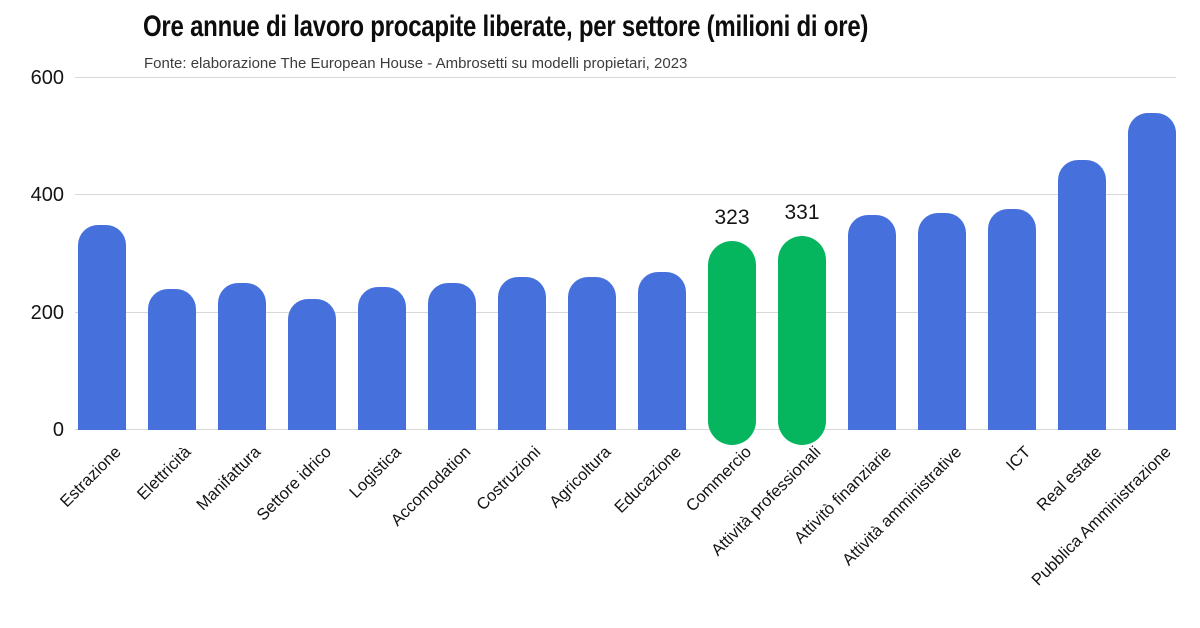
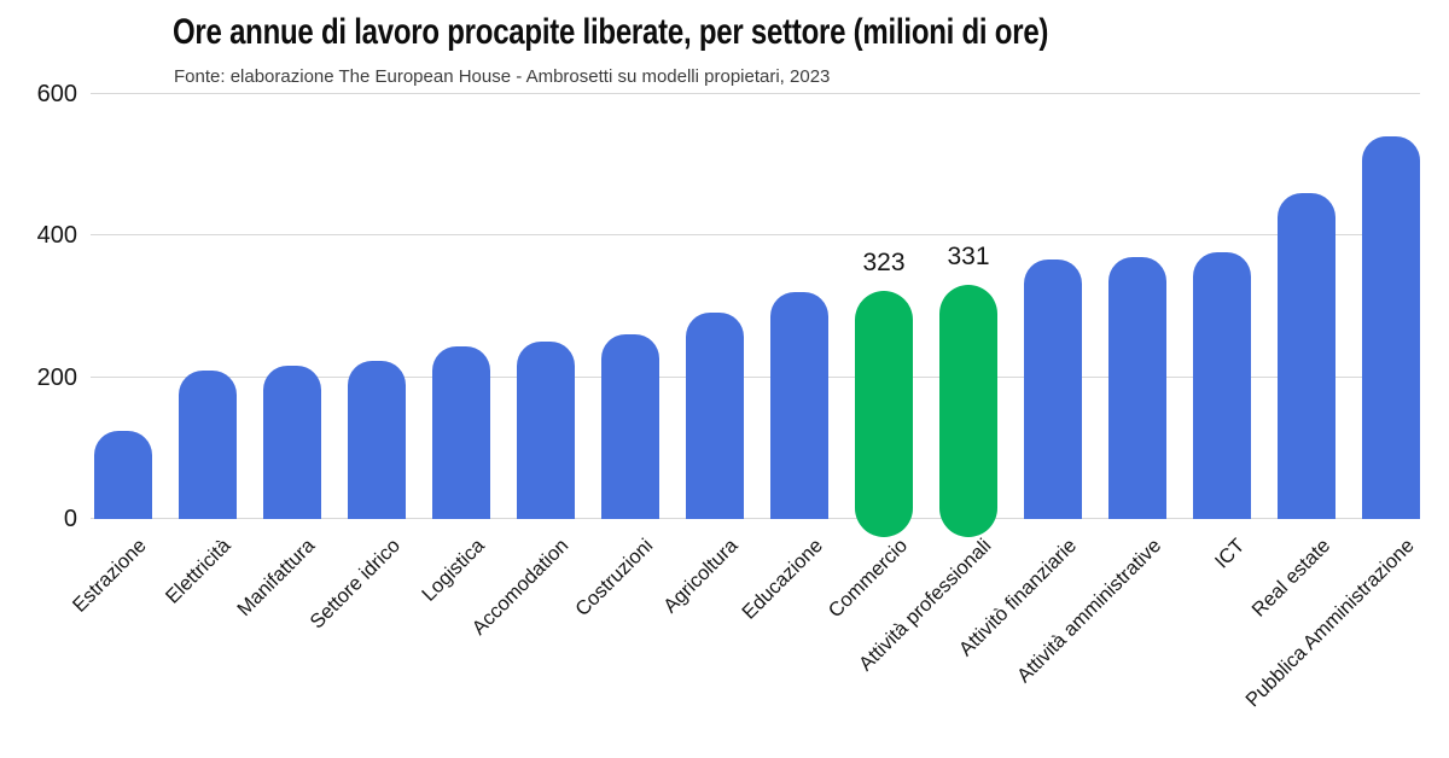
Estrazione: 350 -> 120
Elettricità: 240 -> 210
Manifattura: 250 -> 220
Agricoltura: 260 -> 290
Educazione: 270 -> 320
